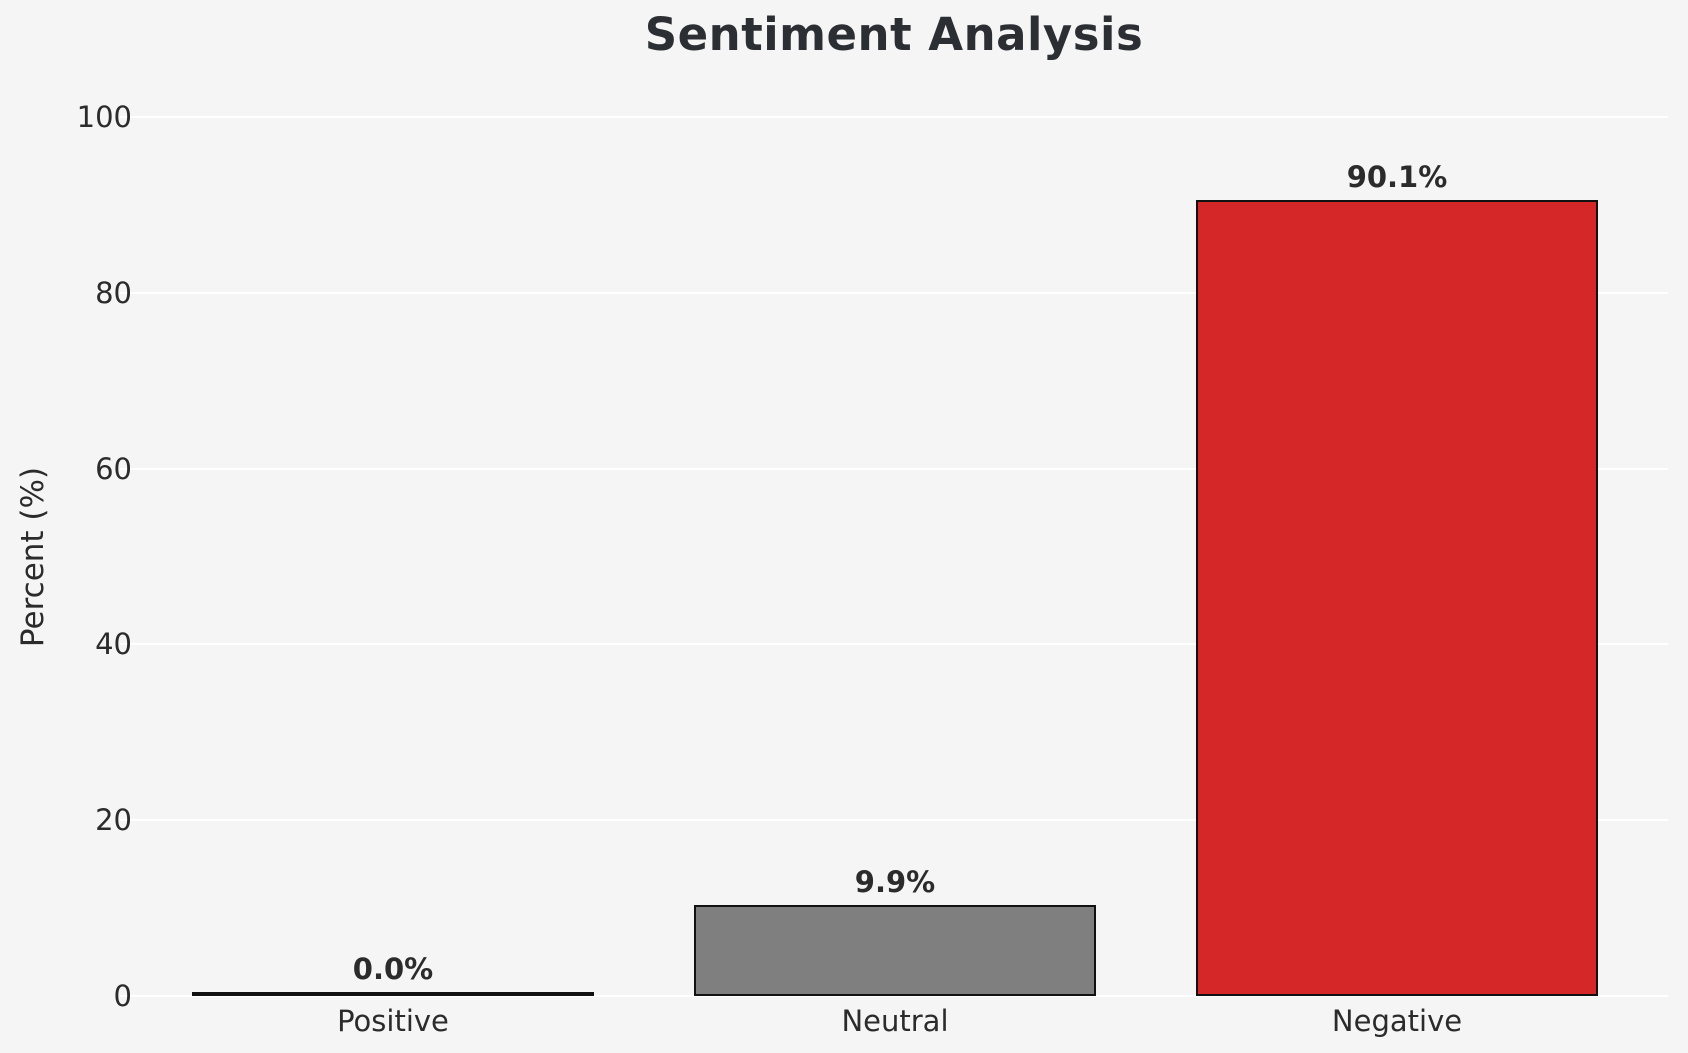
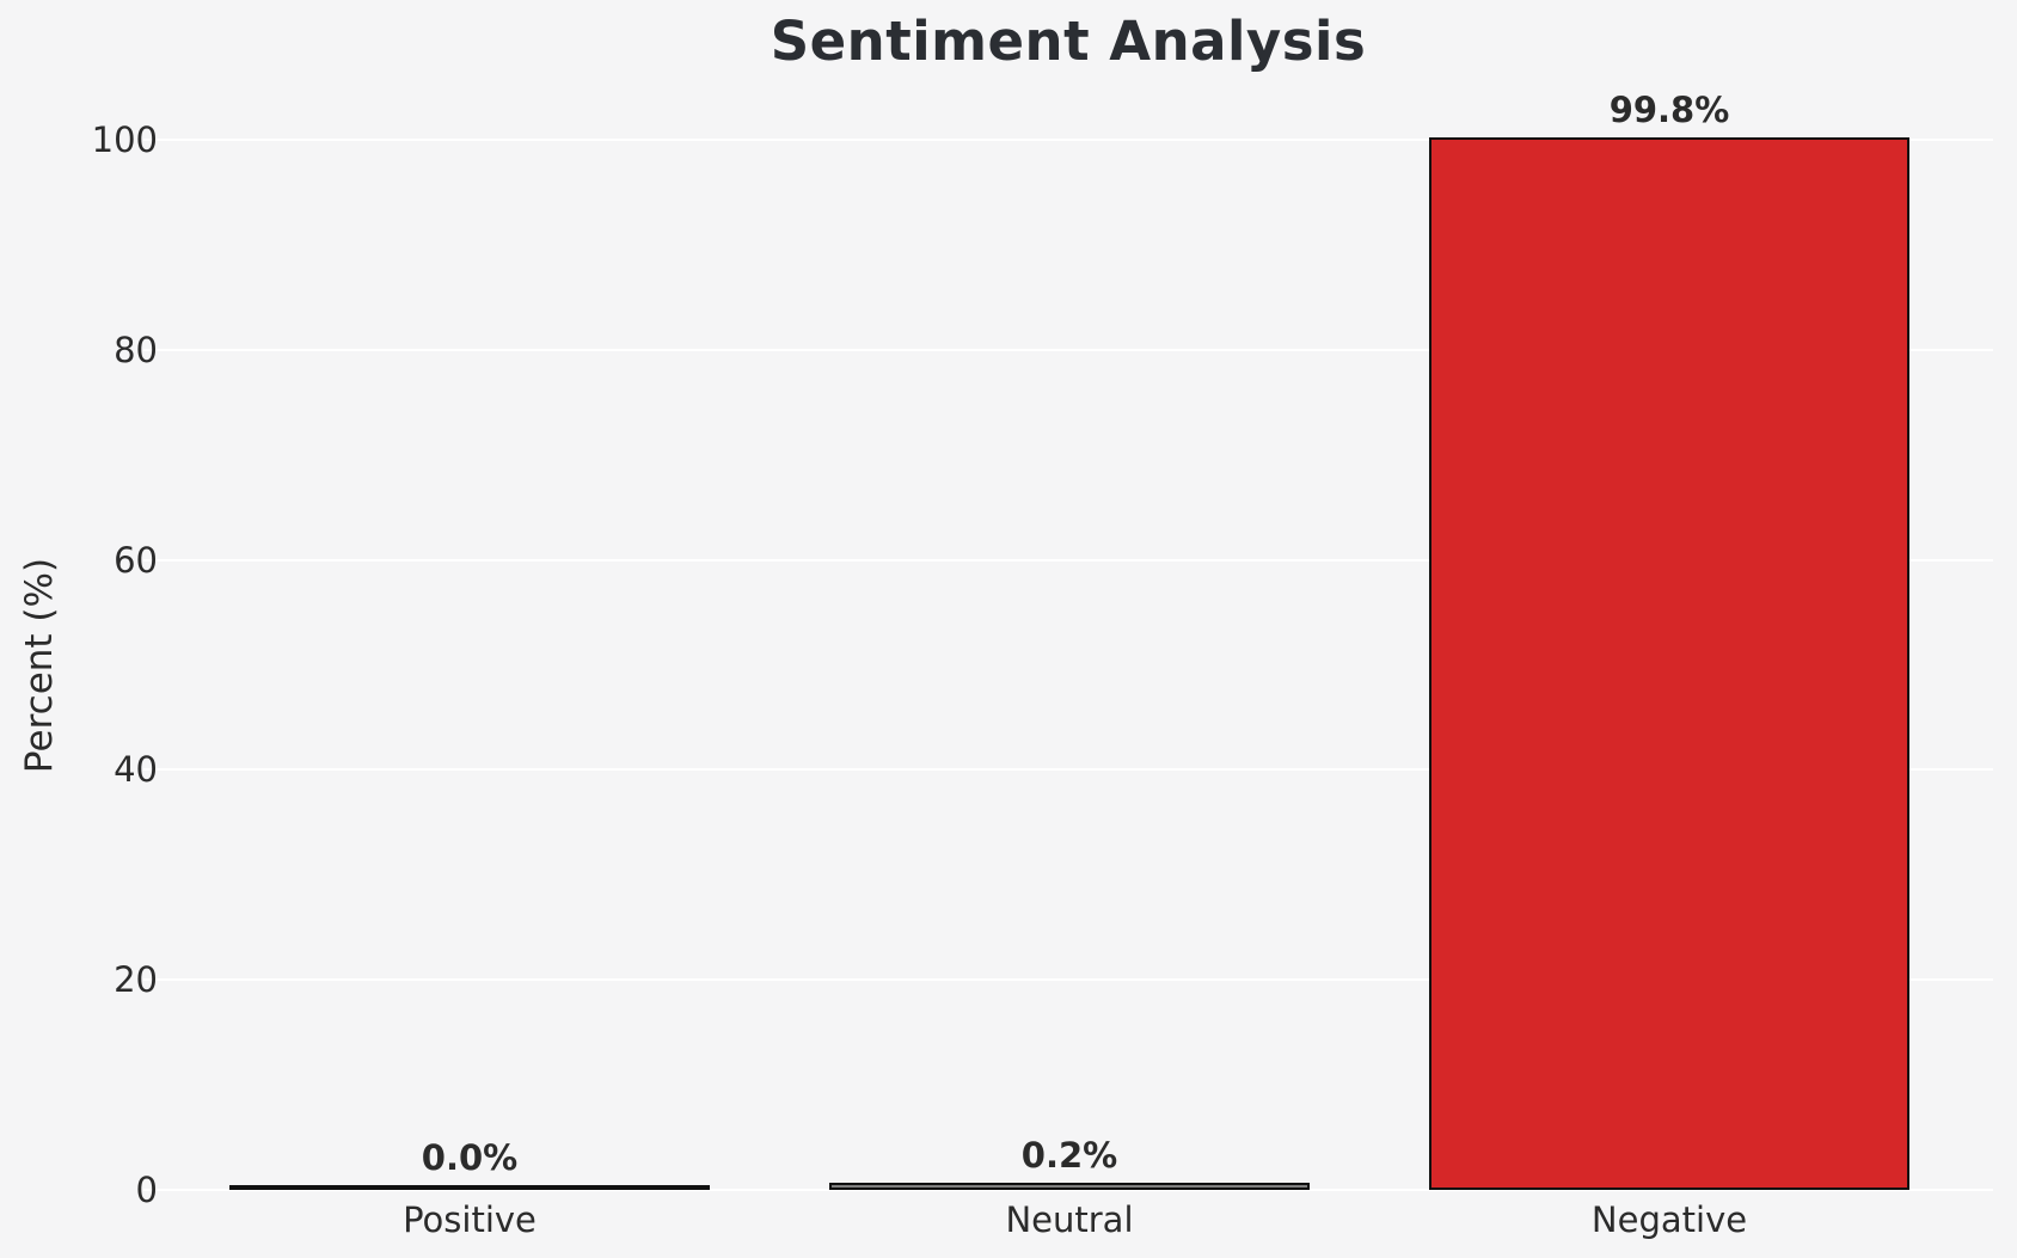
Neutral: 9.9% -> 0.2%
Negative: 90.1% -> 99.8%
